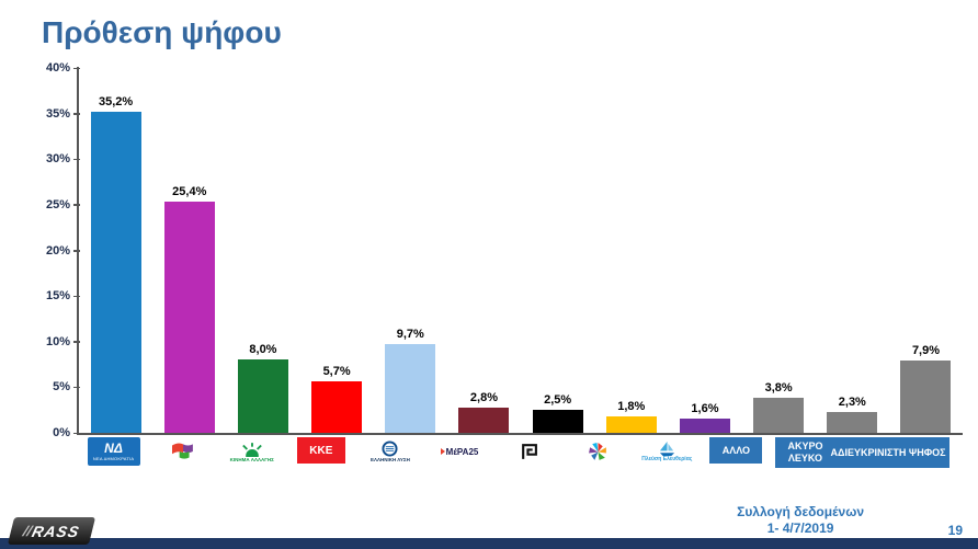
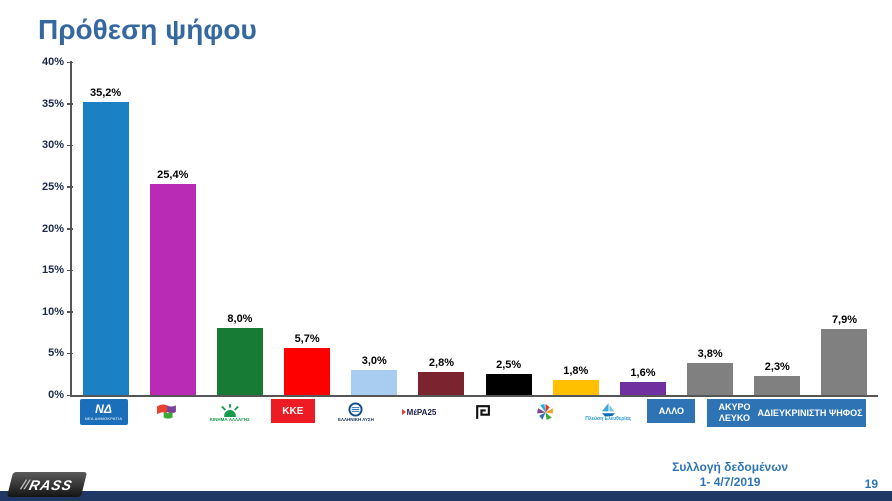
ΕΛΛΗΝΙΚΗ ΛΥΣΗ: 9,7% -> 3,0%
